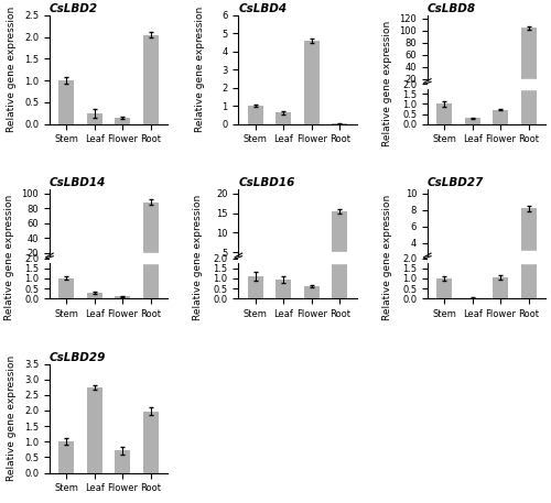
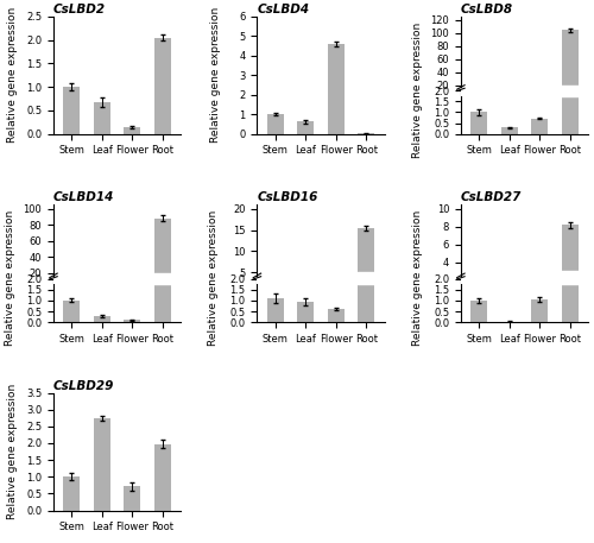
CsLBD2/Leaf: 0.25 -> 0.68
